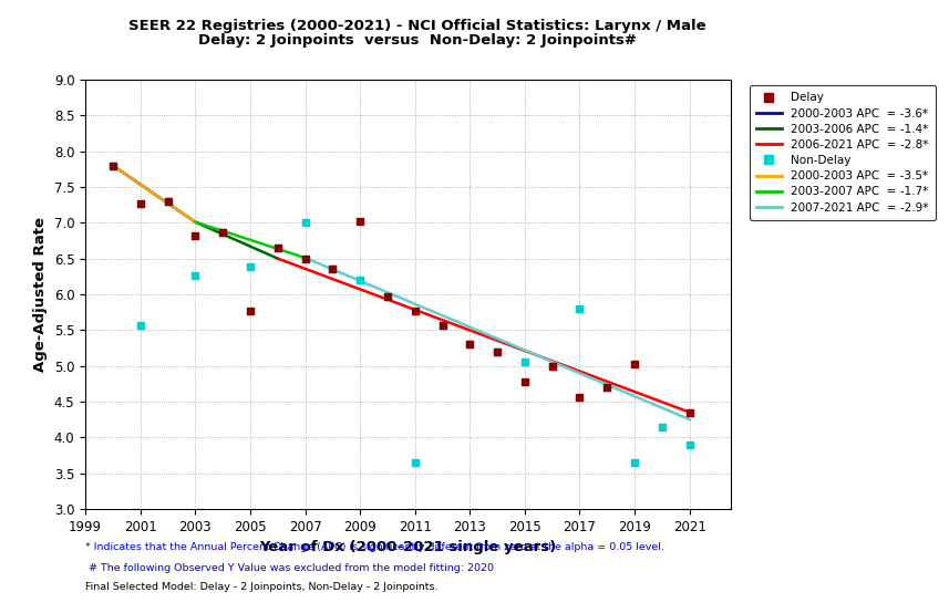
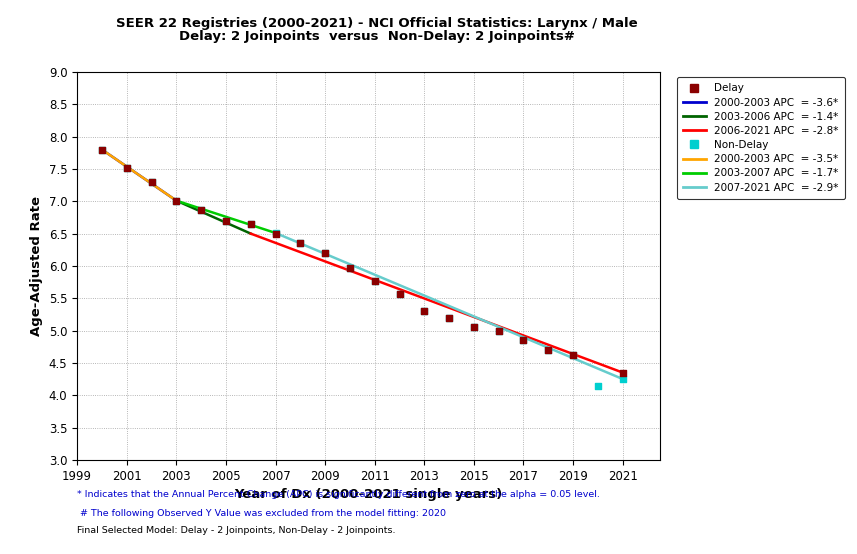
Delay/2001: 7.26 -> 7.51
Non-Delay/2001: 5.56 -> 7.52
Delay/2003: 6.82 -> 7.01
Non-Delay/2003: 6.26 -> 7.01
Delay/2005: 5.76 -> 6.70
Non-Delay/2005: 6.38 -> 6.70
Non-Delay/2007: 7.00 -> 6.51
Delay/2009: 7.02 -> 6.20
Non-Delay/2011: 3.64 -> 5.77
Delay/2015: 4.78 -> 5.05
Delay/2017: 4.56 -> 4.85
Non-Delay/2017: 5.80 -> 4.85
Delay/2019: 5.02 -> 4.62
Non-Delay/2019: 3.64 -> 4.62
Non-Delay/2021: 3.90 -> 4.25
